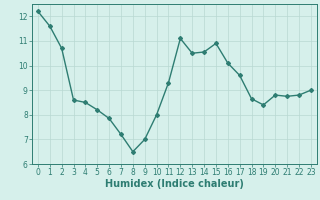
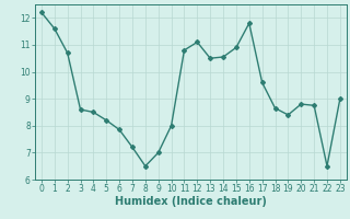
11: 9.30 -> 10.80
16: 10.10 -> 11.80
22: 8.80 -> 6.50
